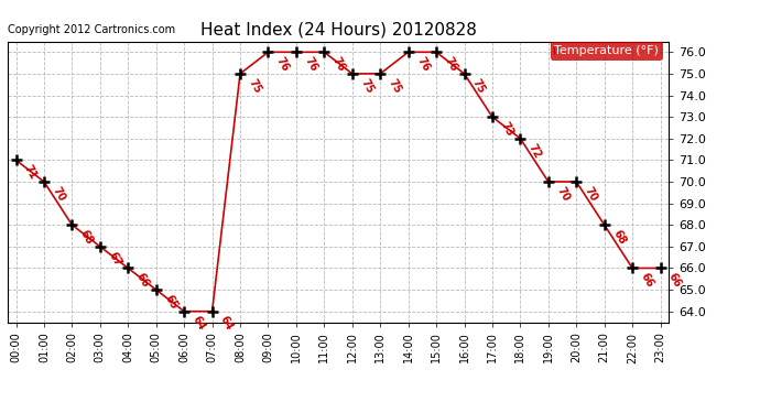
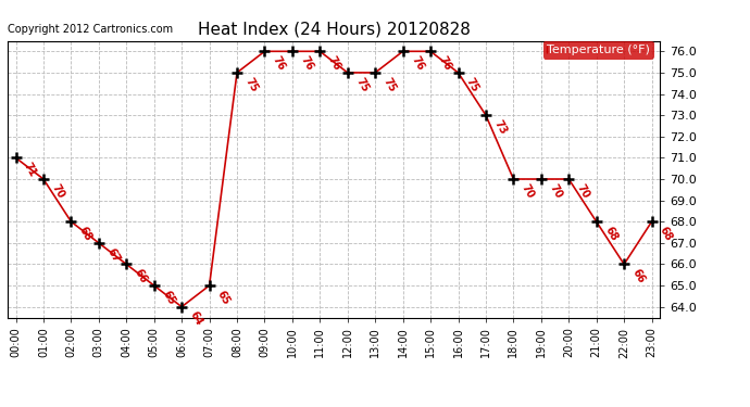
07:00: 64 -> 65
18:00: 72 -> 70
23:00: 66 -> 68
